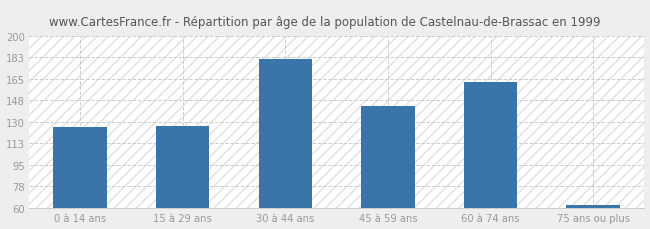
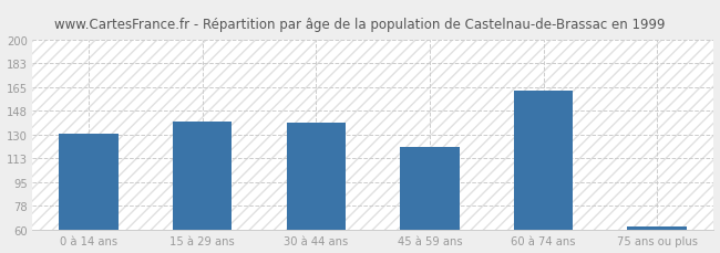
0 à 14 ans: 126 -> 131
15 à 29 ans: 127 -> 140
30 à 44 ans: 181 -> 139
45 à 59 ans: 143 -> 121
